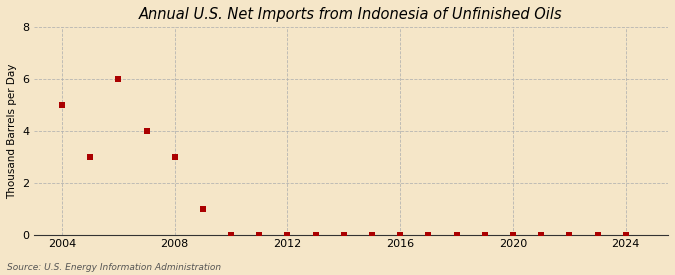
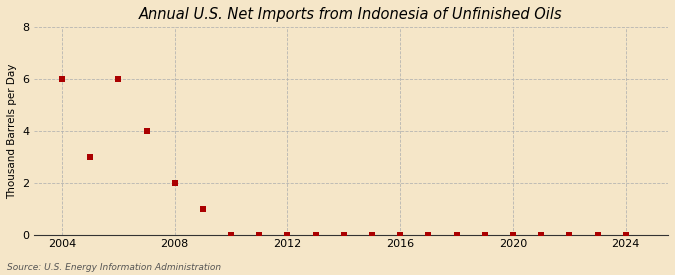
2004: 5 -> 6
2008: 3 -> 2
